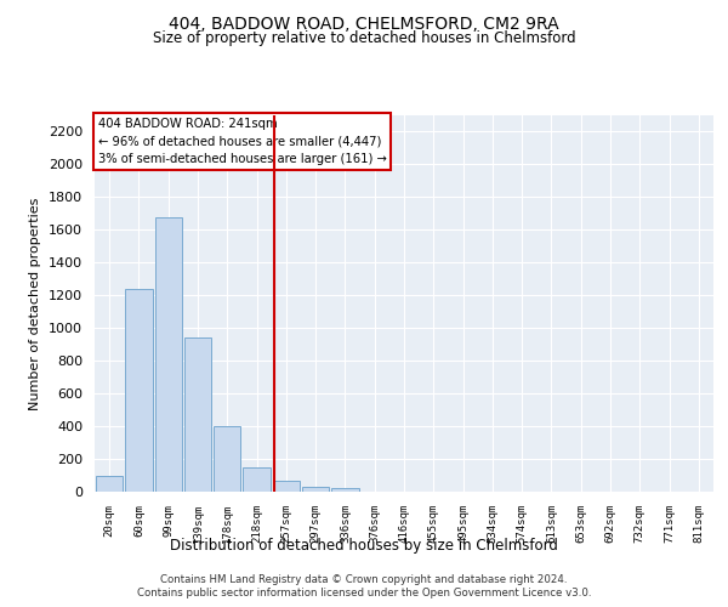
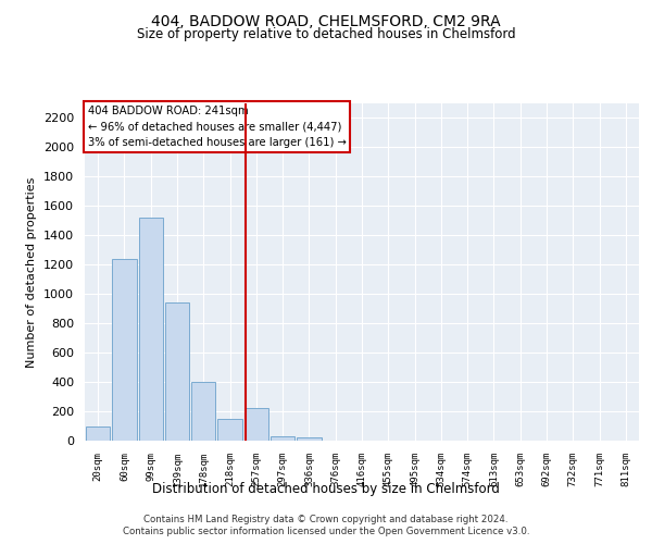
99sqm: 1680 -> 1520
257sqm: 70 -> 220
